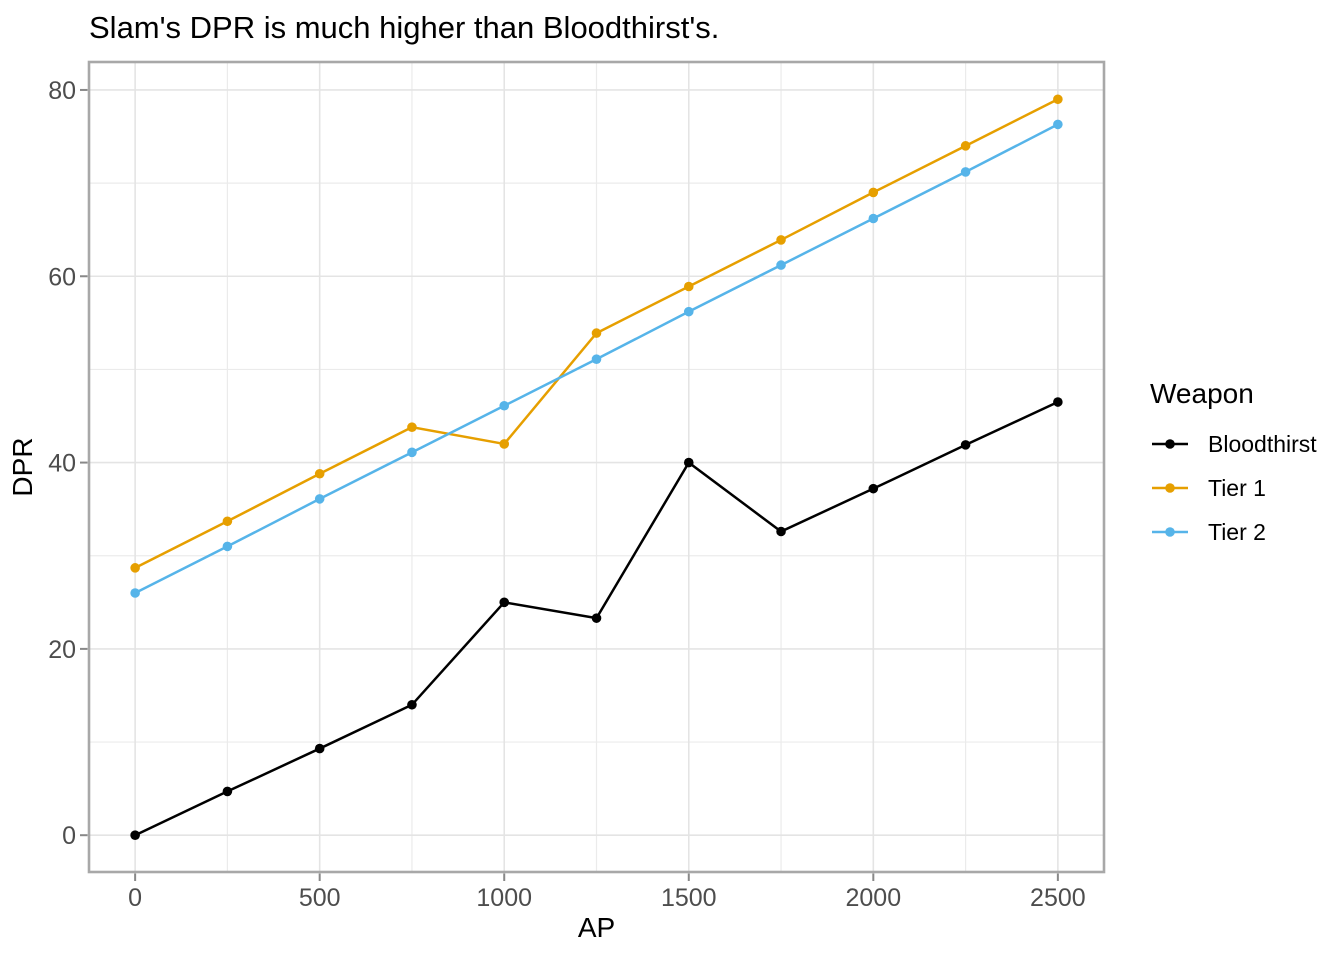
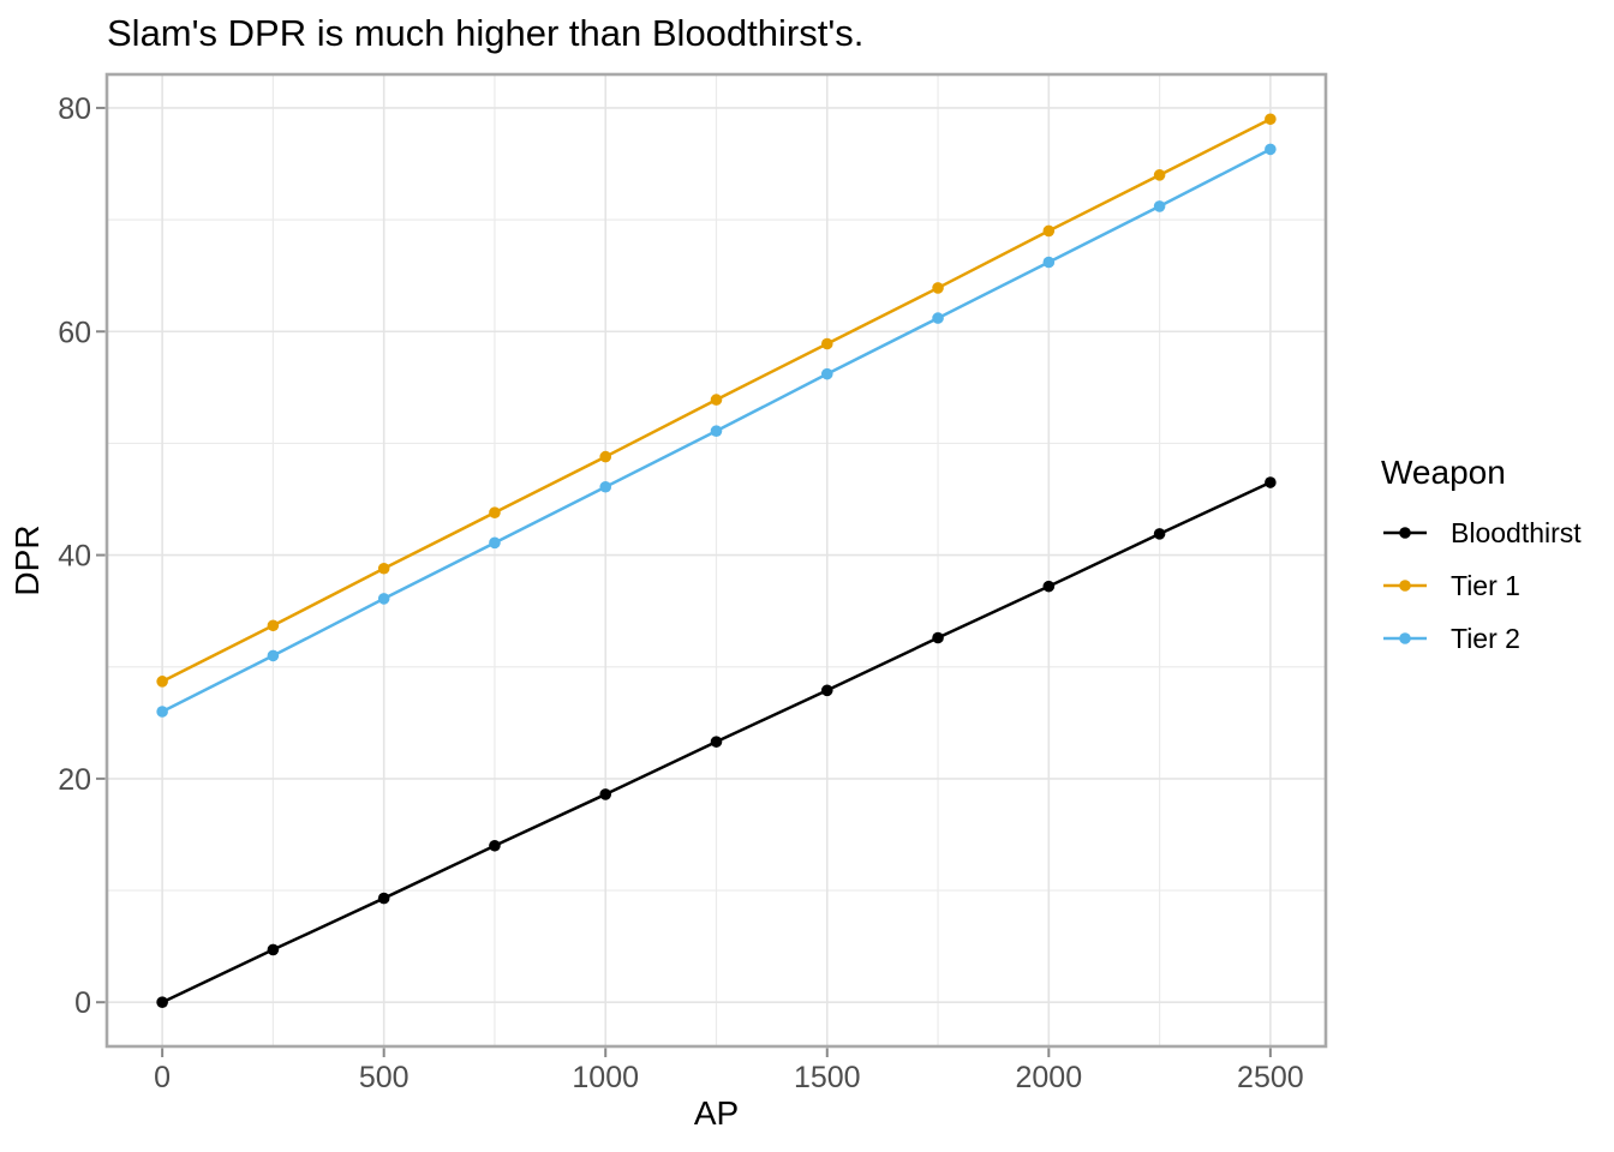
Bloodthirst/1000: 25 -> 19
Tier 1/1000: 42 -> 49
Bloodthirst/1500: 40 -> 28
